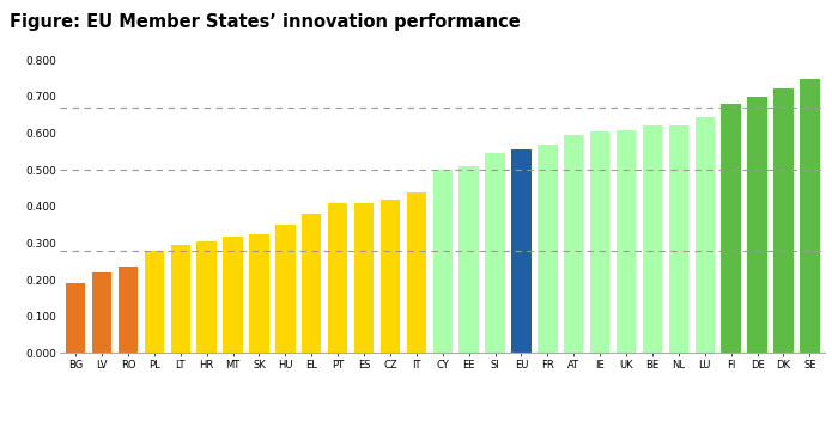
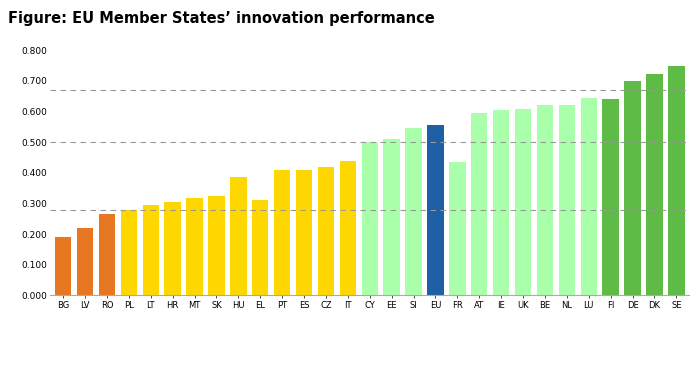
RO: 0.237 -> 0.265
HU: 0.350 -> 0.385
EL: 0.380 -> 0.310
FR: 0.568 -> 0.435
FI: 0.680 -> 0.640
